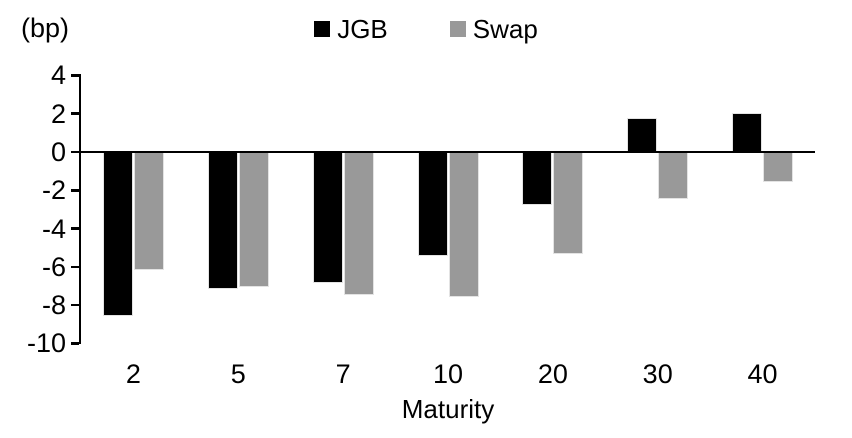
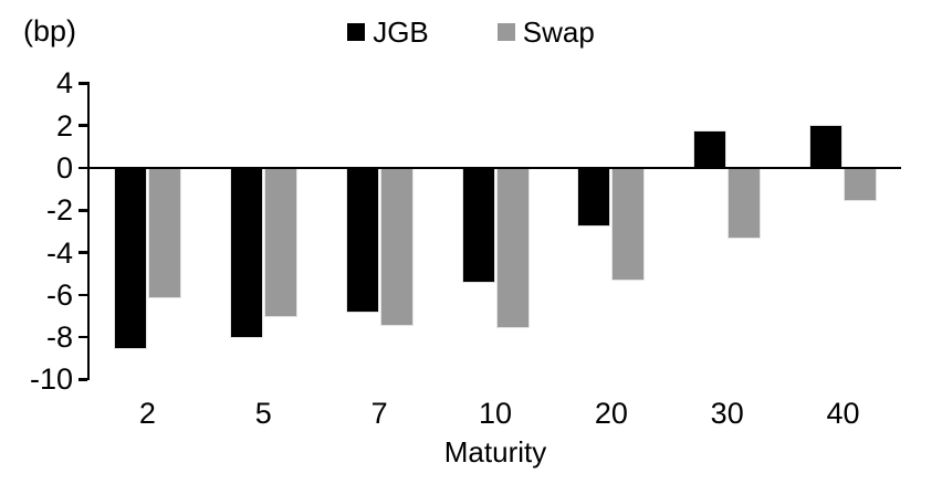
JGB/5: -7.1 -> -8.0
Swap/30: -2.4 -> -3.3
